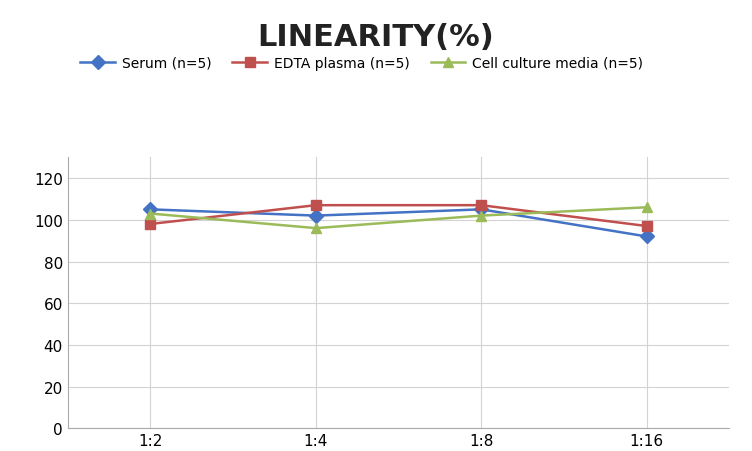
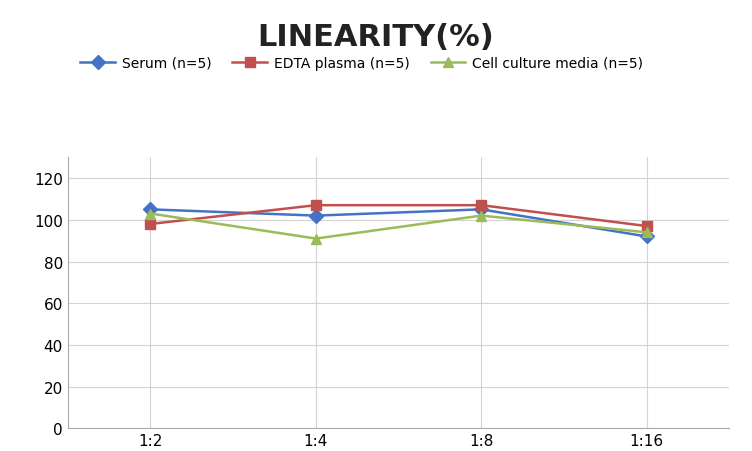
Cell culture media (n=5)/1:4: 96 -> 91
Cell culture media (n=5)/1:16: 106 -> 94
